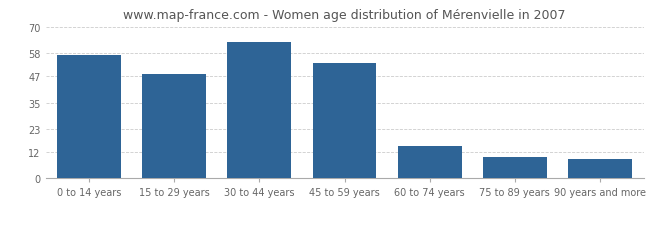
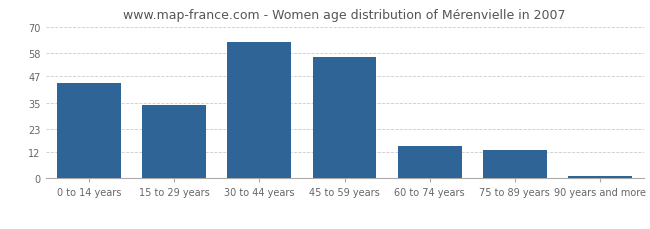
0 to 14 years: 57 -> 44
15 to 29 years: 48 -> 34
45 to 59 years: 53 -> 56
75 to 89 years: 10 -> 13
90 years and more: 9 -> 1
